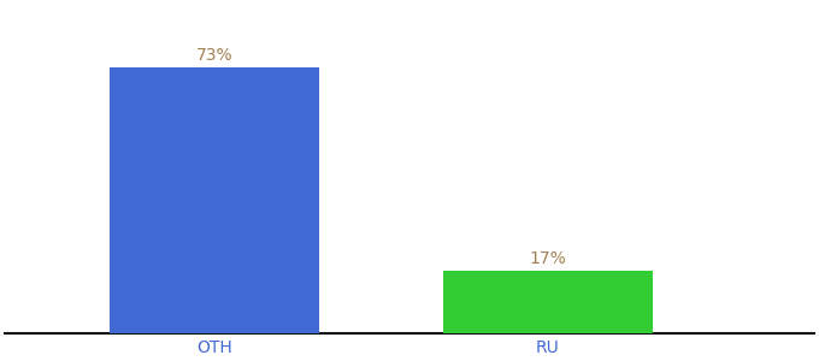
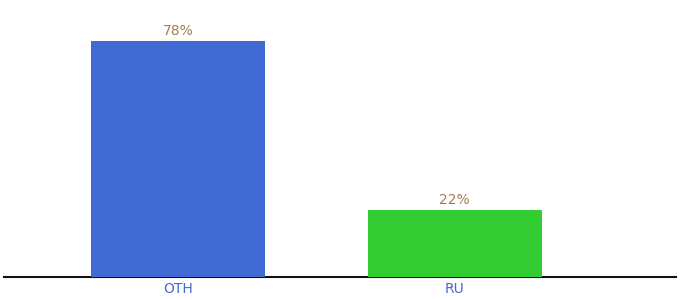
OTH: 73% -> 78%
RU: 17% -> 22%
